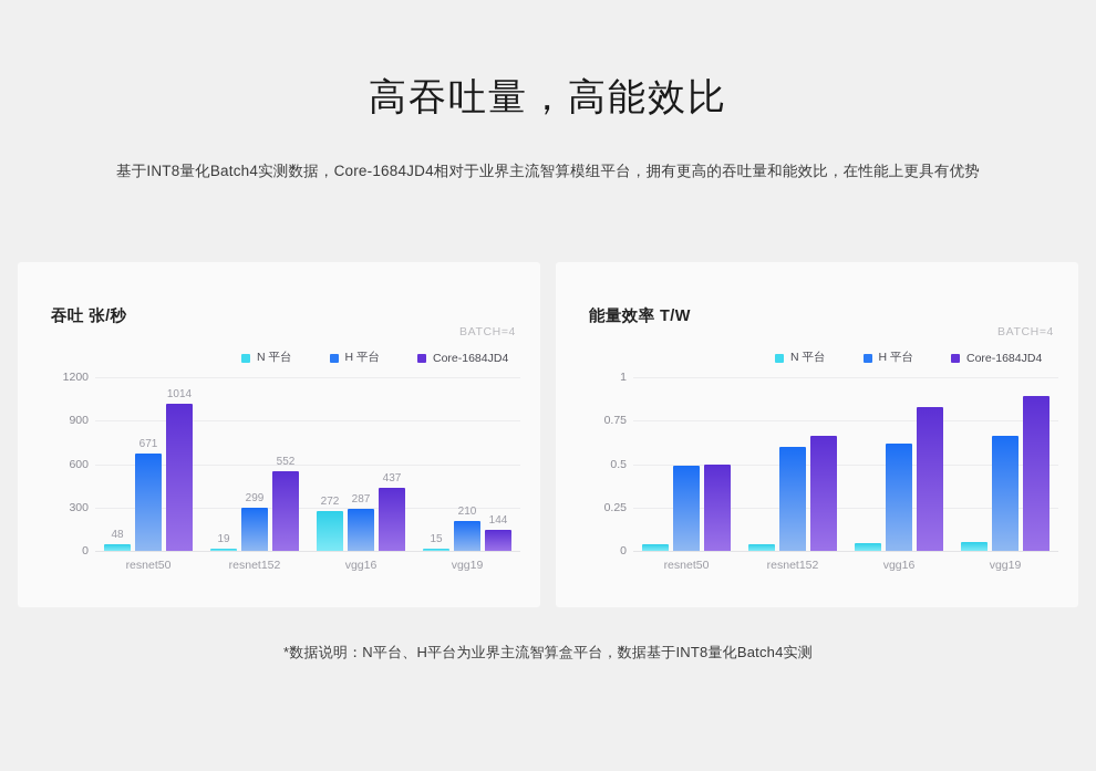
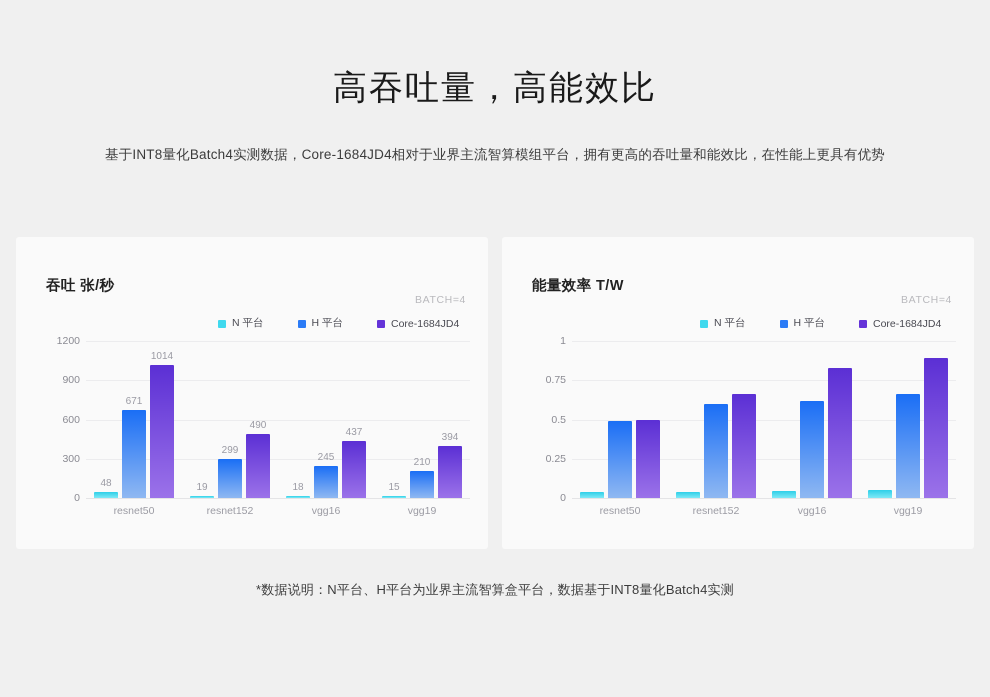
吞吐 张/秒/Core-1684JD4/resnet152: 552 -> 490
吞吐 张/秒/N 平台/vgg16: 272 -> 18
吞吐 张/秒/H 平台/vgg16: 287 -> 245
吞吐 张/秒/Core-1684JD4/vgg19: 144 -> 394
